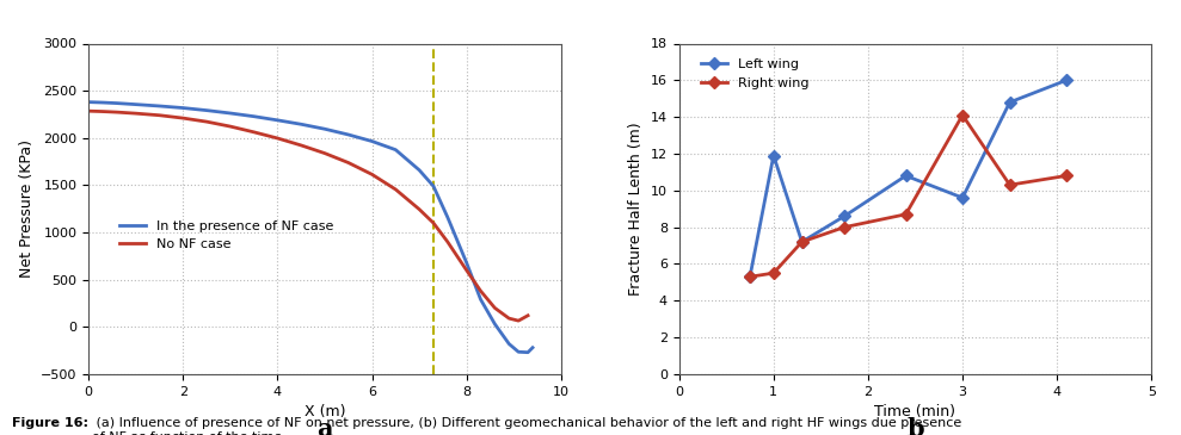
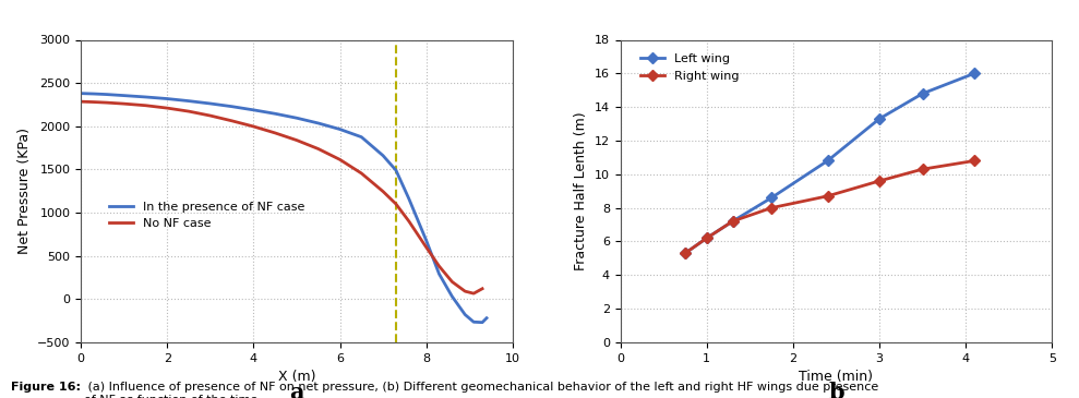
Left wing/1: 11.9 -> 6.2
Right wing/1: 5.5 -> 6.2
Left wing/3: 9.6 -> 13.3
Right wing/3: 14.1 -> 9.6
